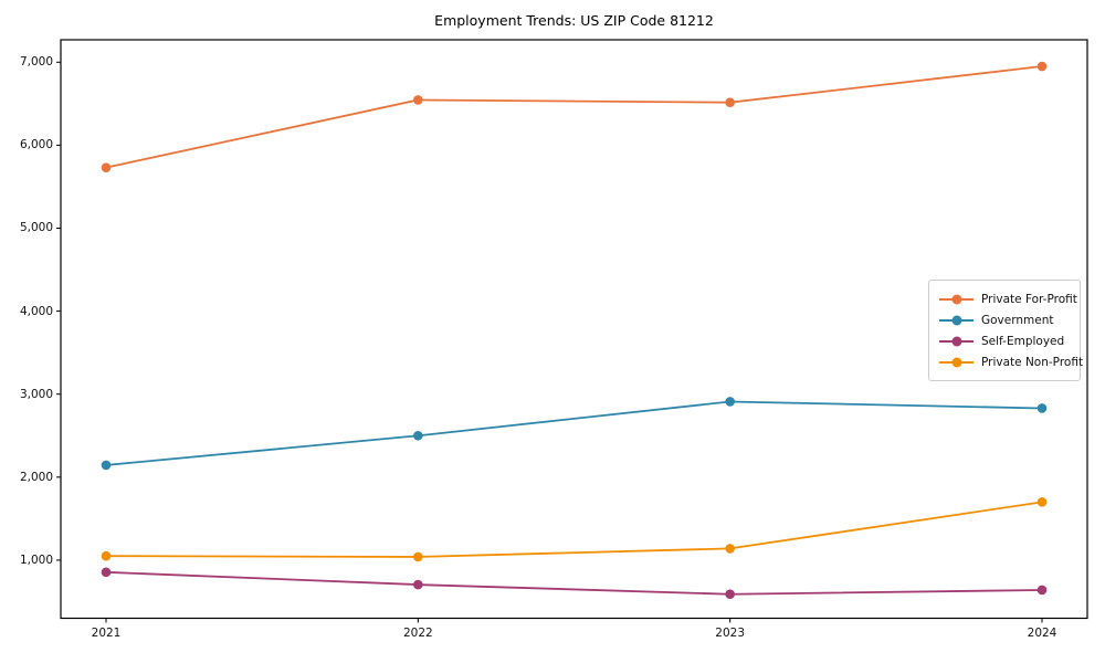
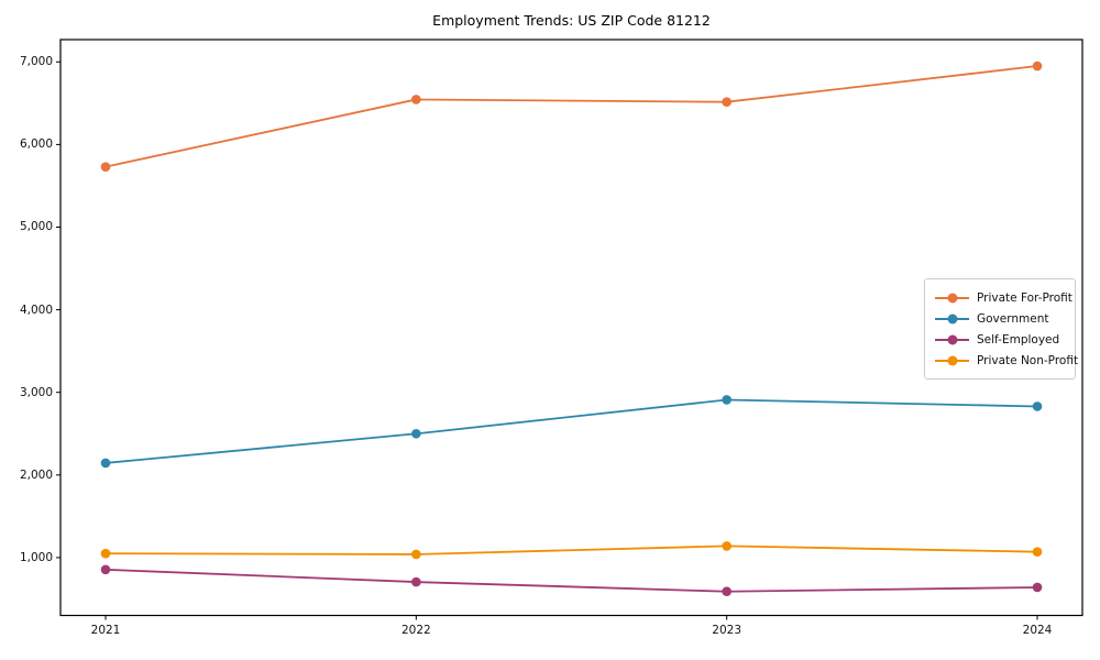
Private Non-Profit/2024: 1700 -> 1100
